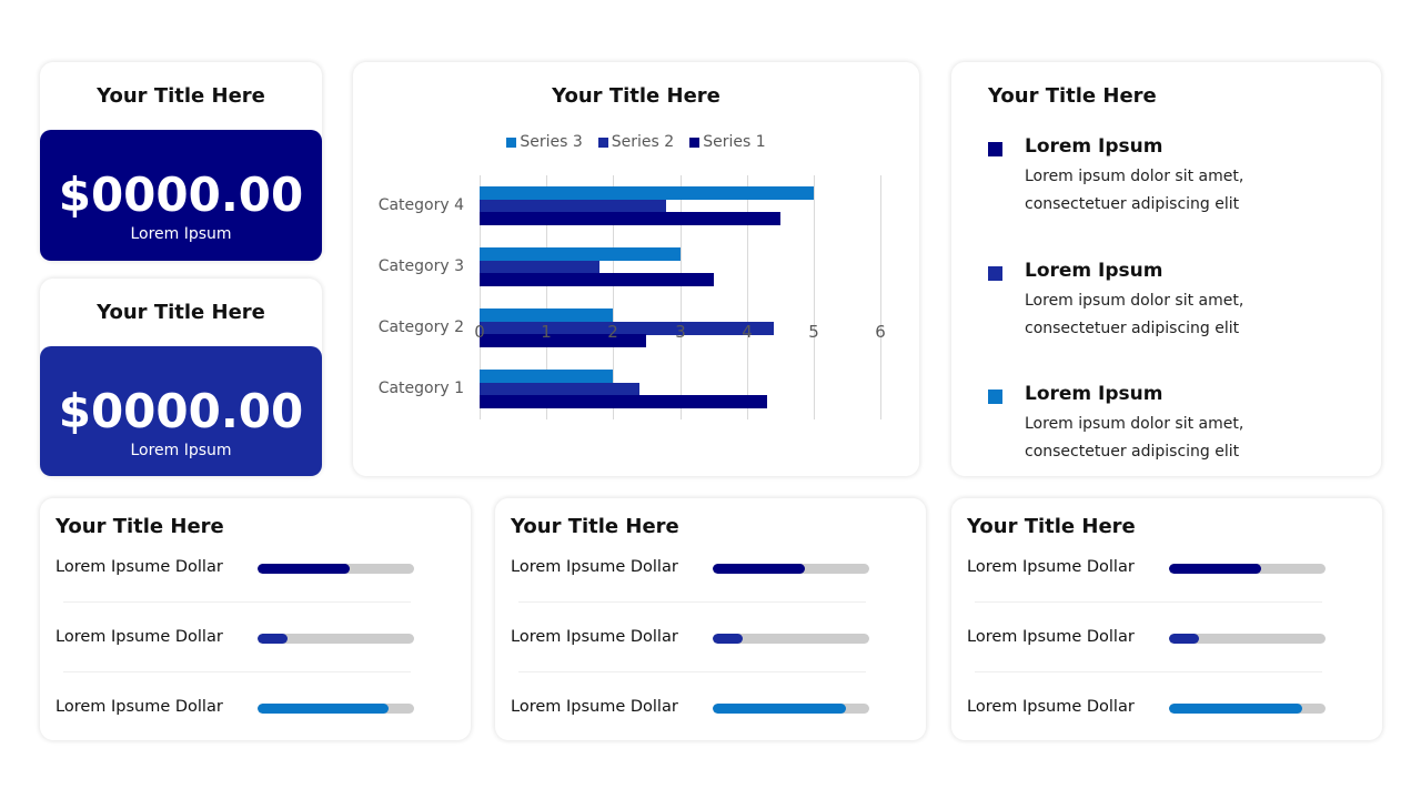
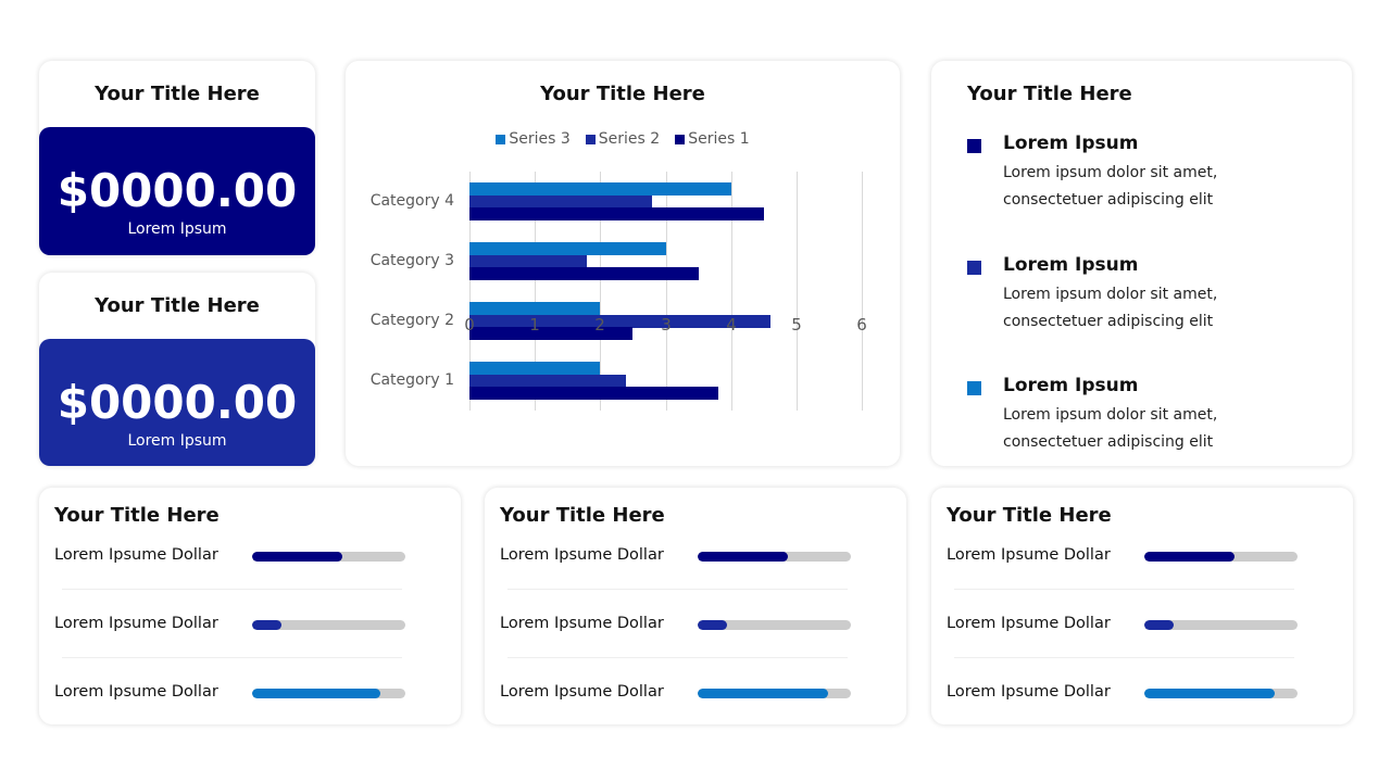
Series 1/Category 1: 4.3 -> 3.8
Series 2/Category 2: 4.4 -> 4.6
Series 3/Category 4: 5 -> 4
